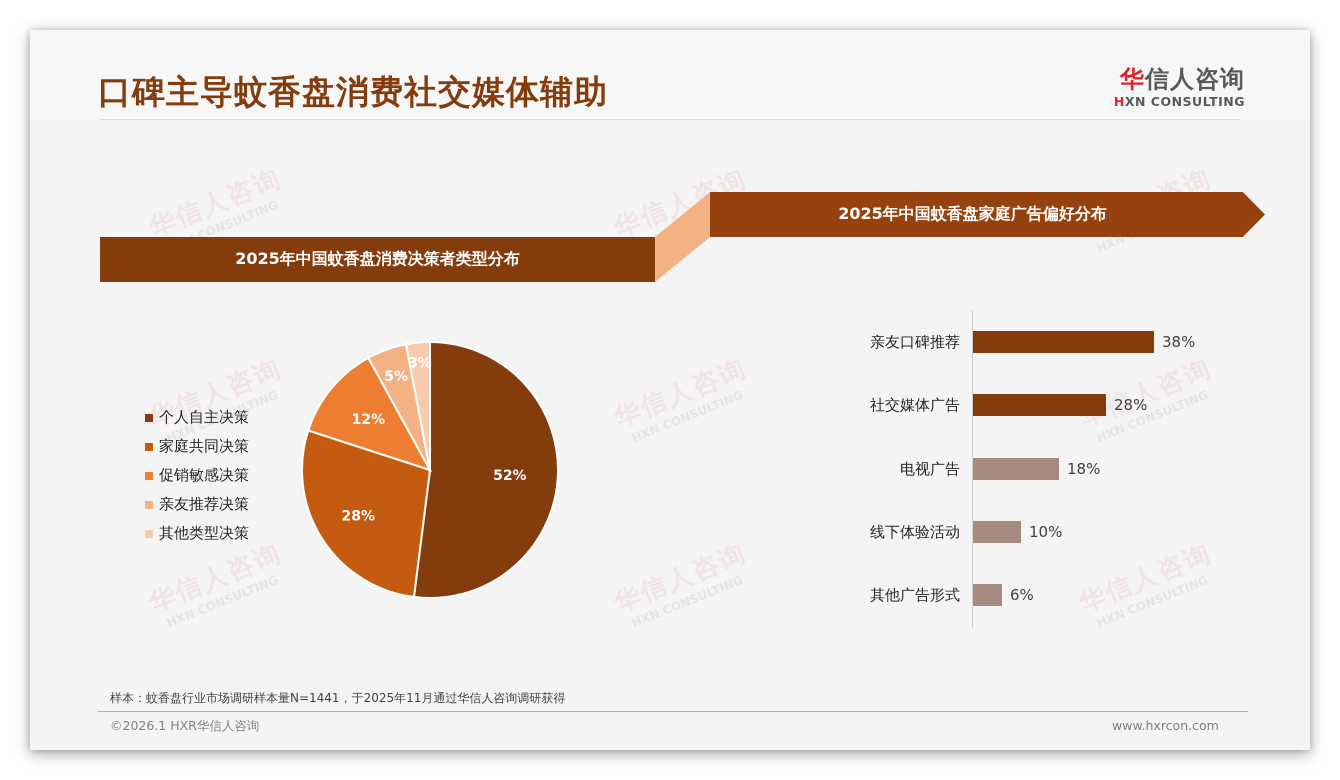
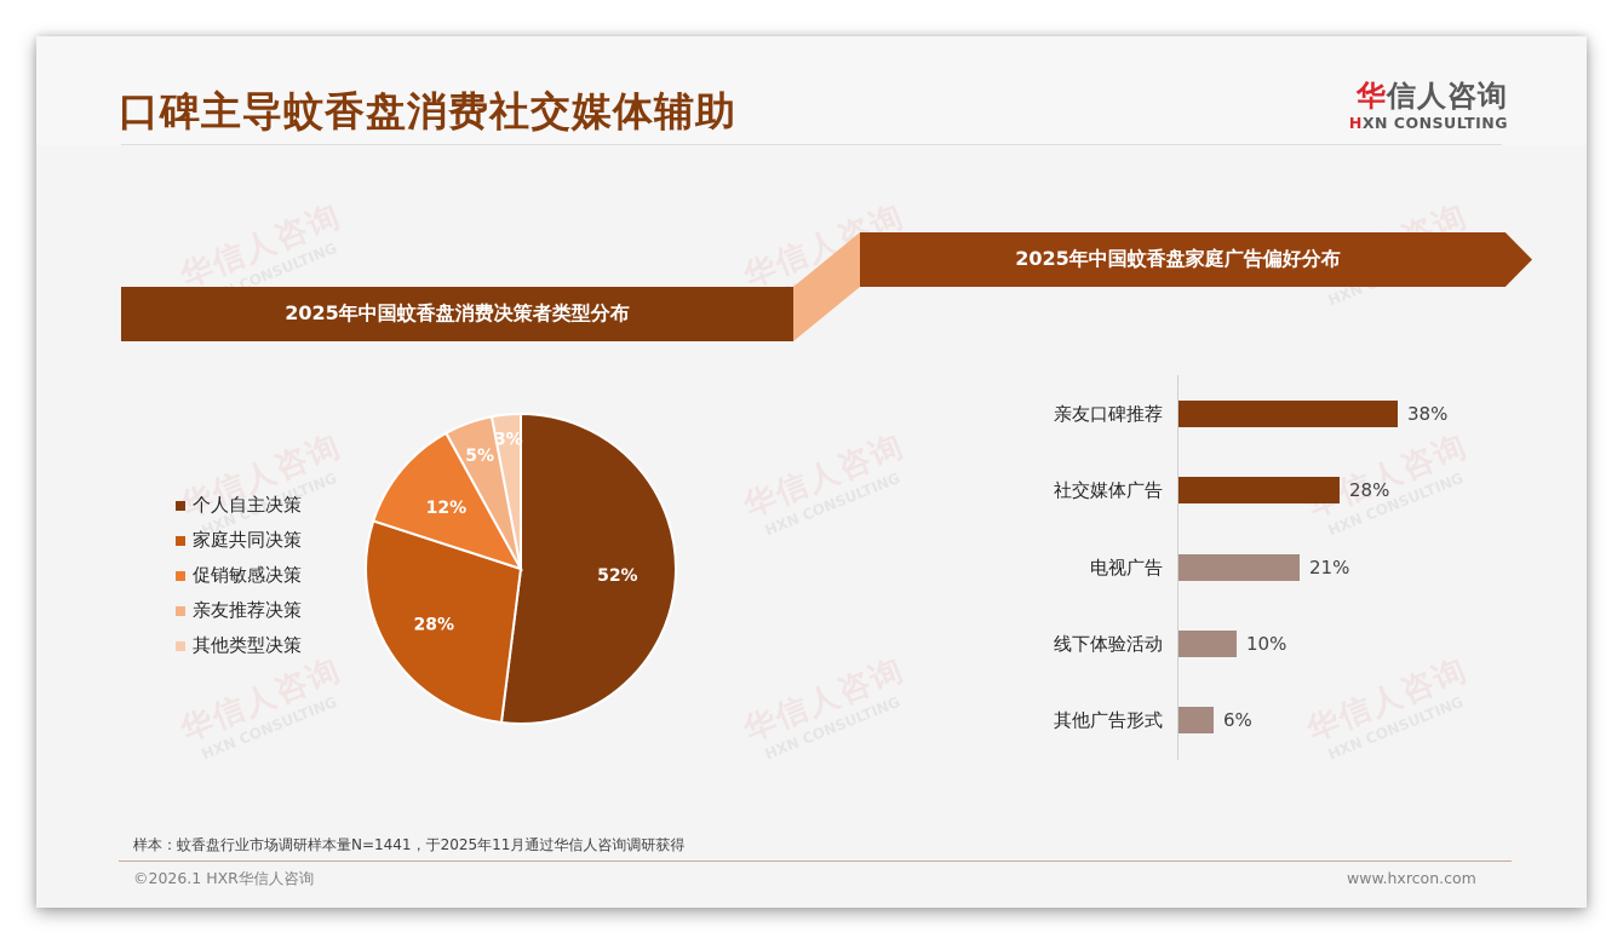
2025年中国蚊香盘家庭广告偏好分布/电视广告: 18% -> 21%
